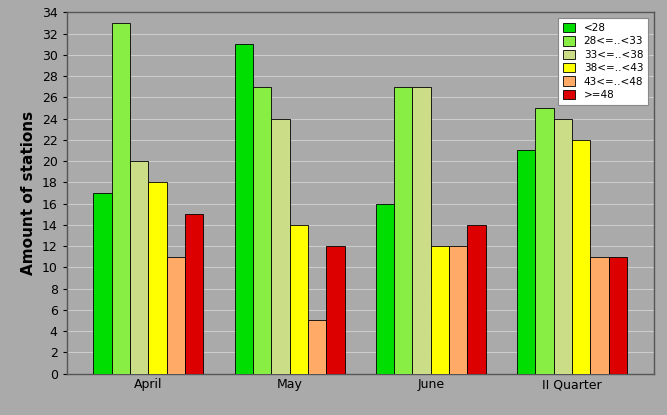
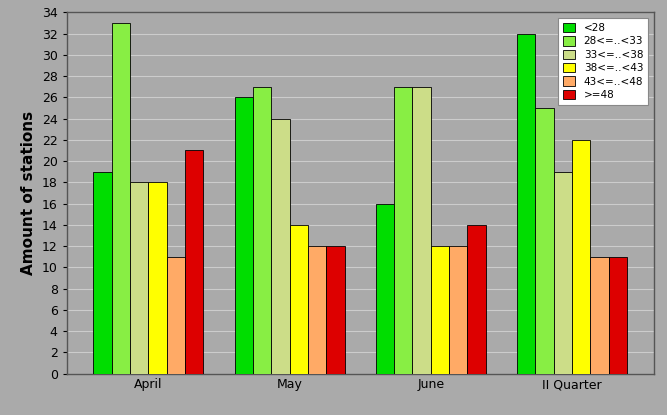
<28/April: 17 -> 19
33<=..<38/April: 20 -> 18
>=48/April: 15 -> 21
<28/May: 31 -> 26
43<=..<48/May: 5 -> 12
<28/II Quarter: 21 -> 32
33<=..<38/II Quarter: 24 -> 19
